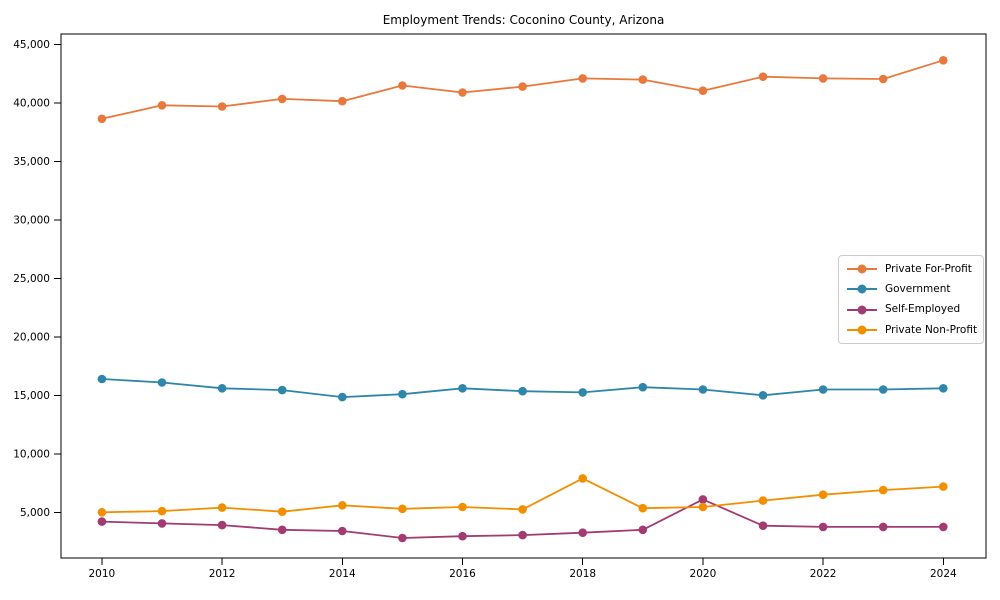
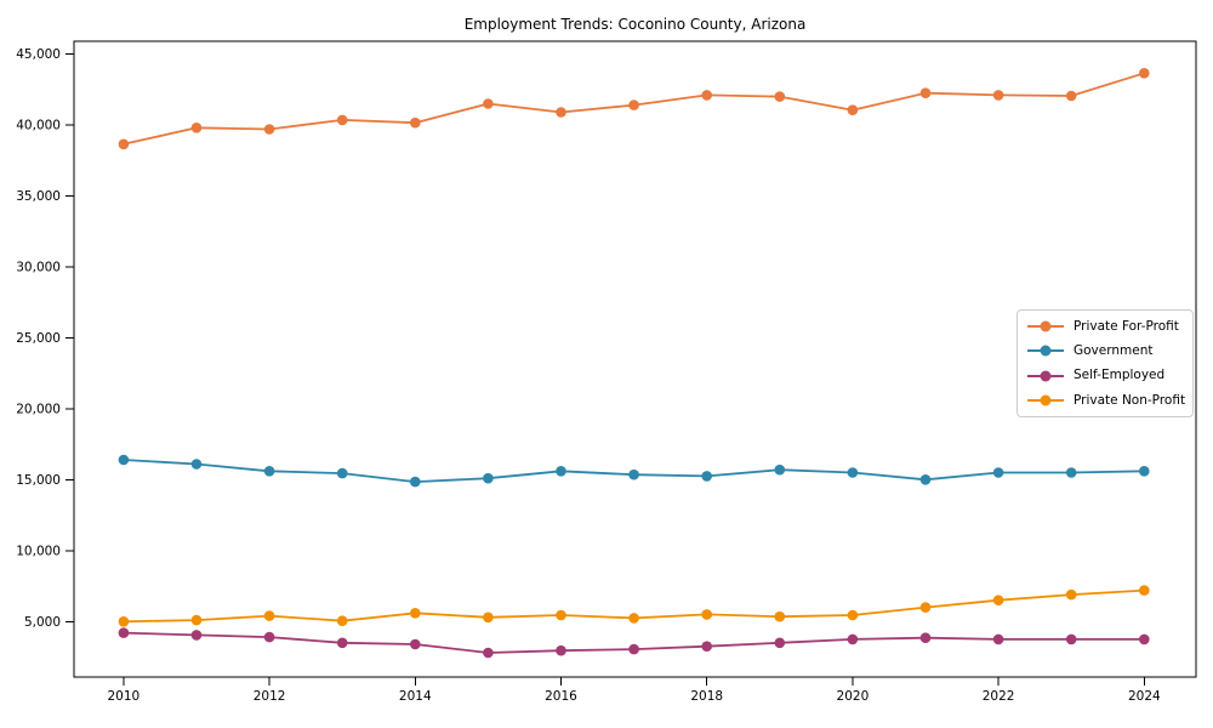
Private Non-Profit/2018: 7900 -> 5500
Self-Employed/2020: 6100 -> 3800
